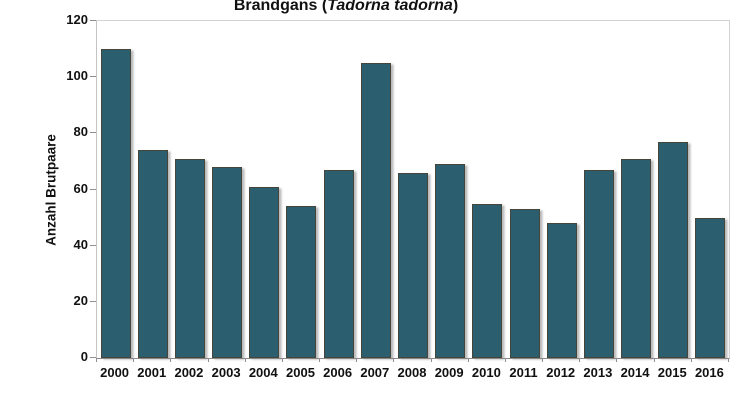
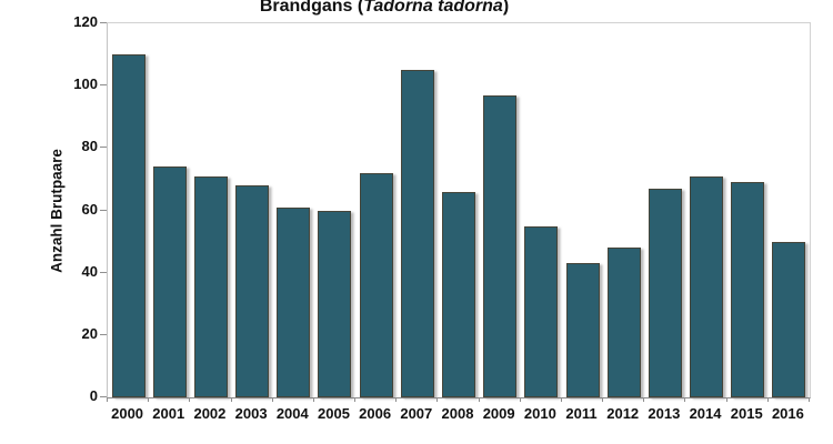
2005: 54 -> 60
2006: 67 -> 72
2009: 69 -> 97
2011: 53 -> 43
2015: 77 -> 69
